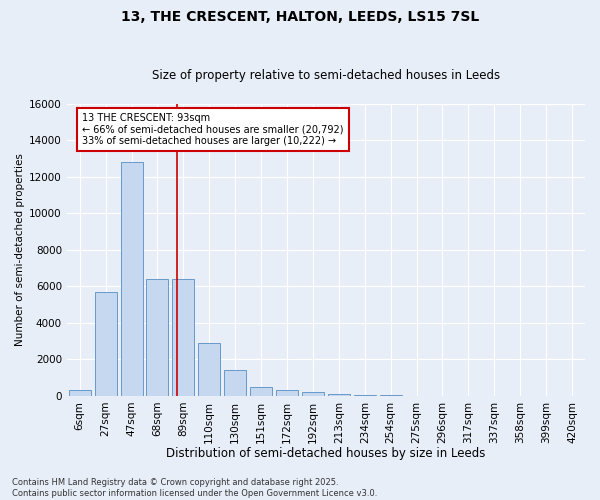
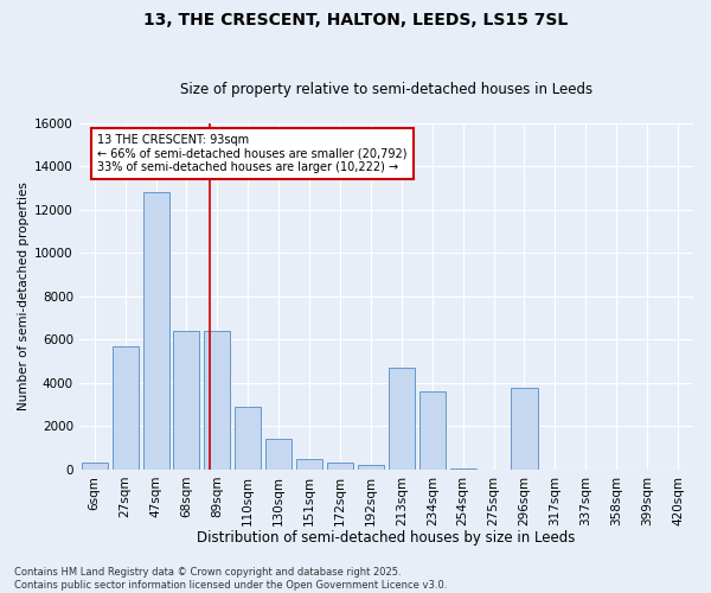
213sqm: 100 -> 4700
234sqm: 0 -> 3600
296sqm: 0 -> 3800
